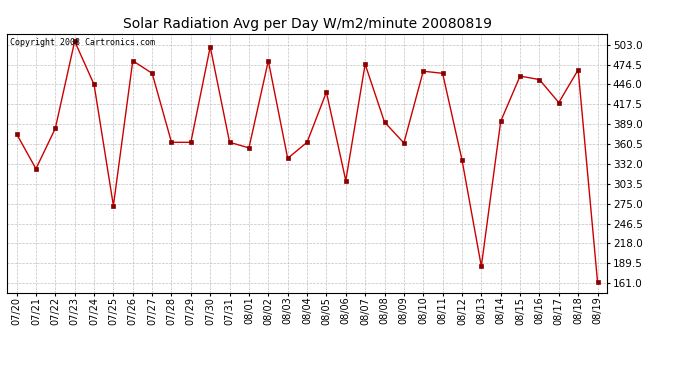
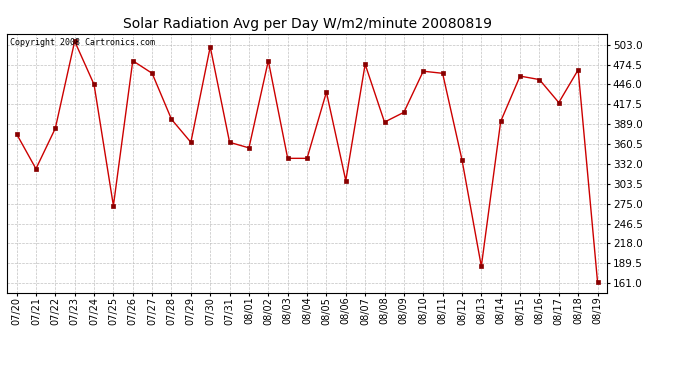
07/28: 363 -> 396
08/04: 363 -> 340
08/09: 362 -> 406
